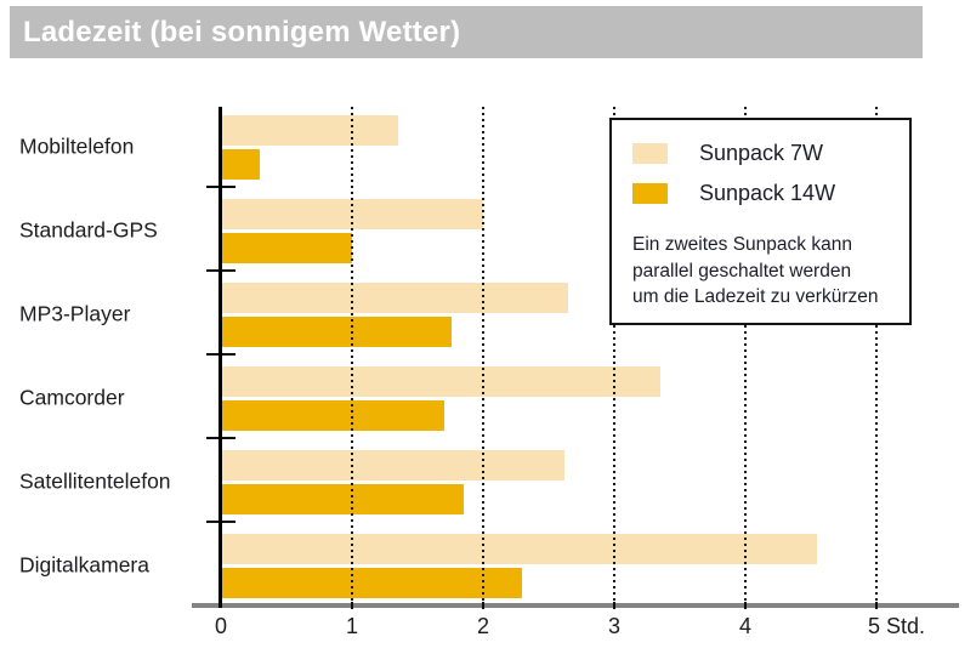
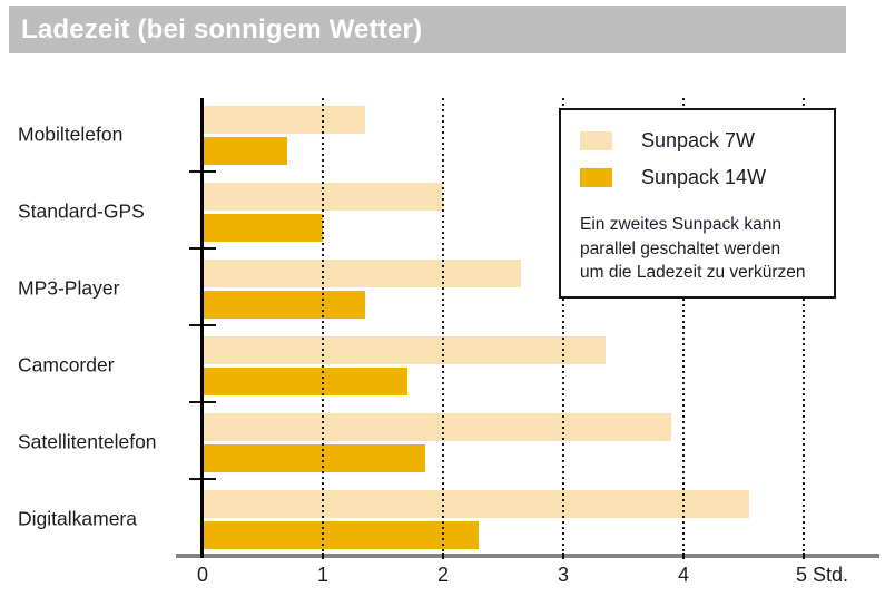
Sunpack 14W/Mobiltelefon: 0.30 -> 0.70
Sunpack 14W/MP3-Player: 1.76 -> 1.35
Sunpack 7W/Satellitentelefon: 2.62 -> 3.90
